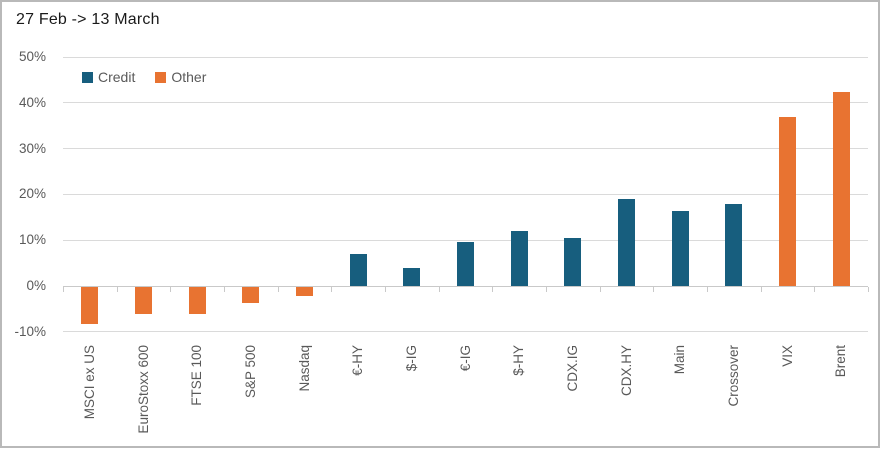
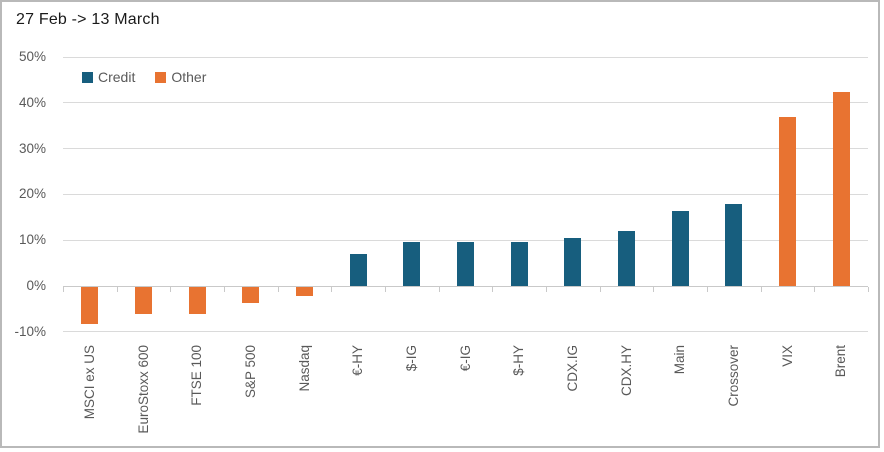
$-IG: 4% -> 10%
$-HY: 12% -> 10%
CDX.HY: 19% -> 12%
